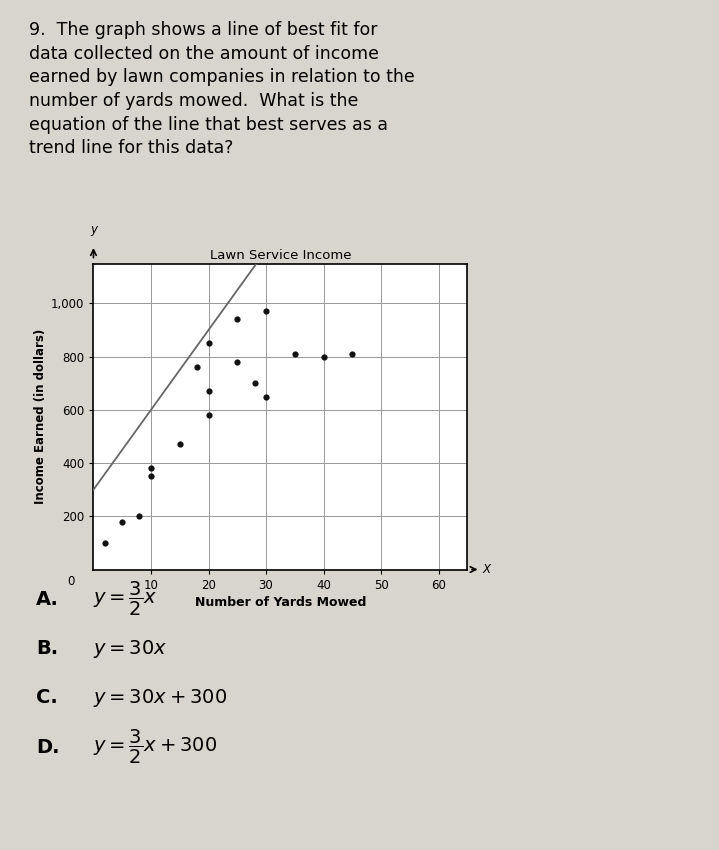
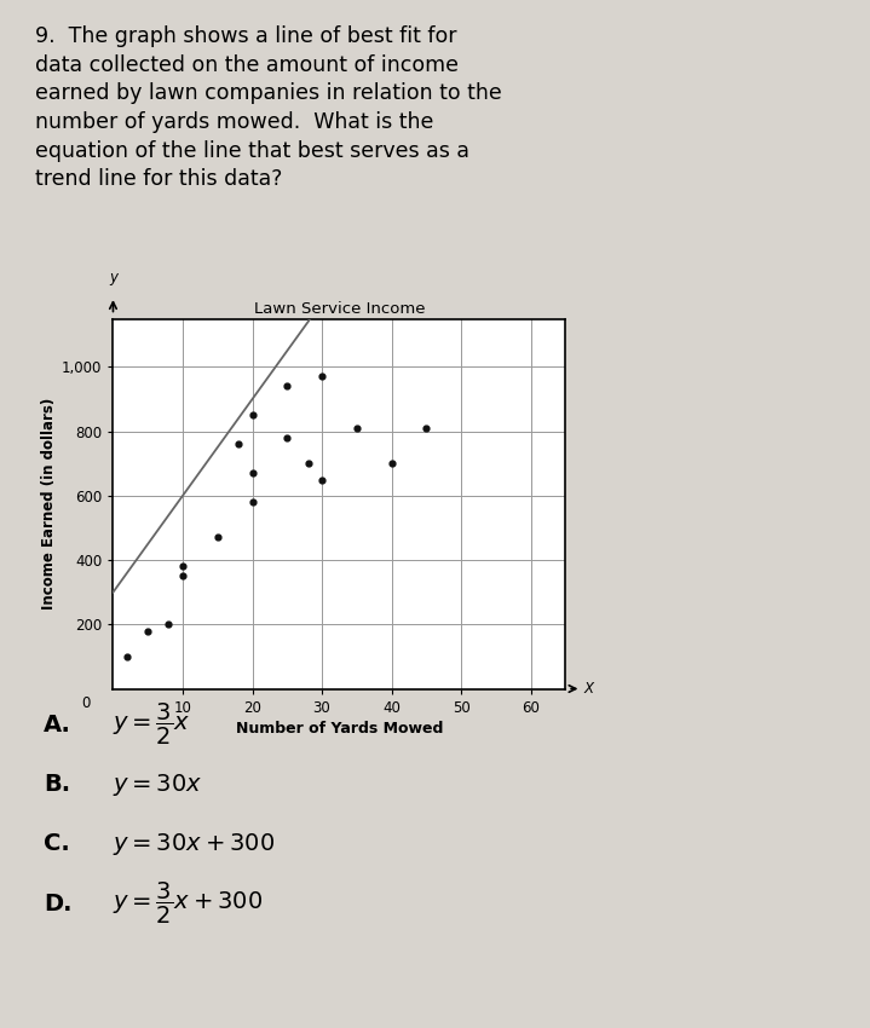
40: 800 -> 700
